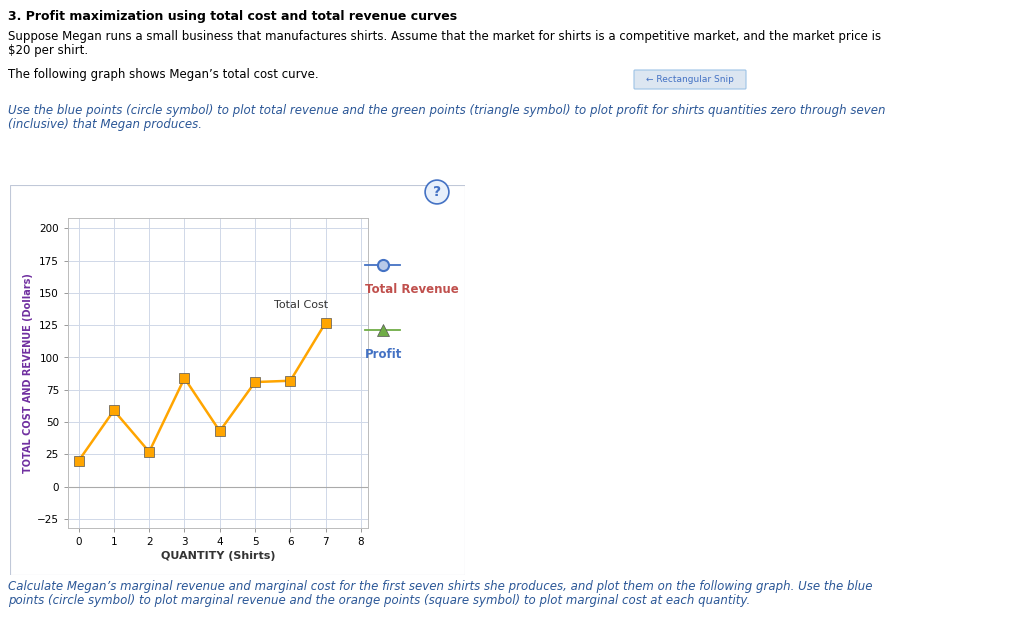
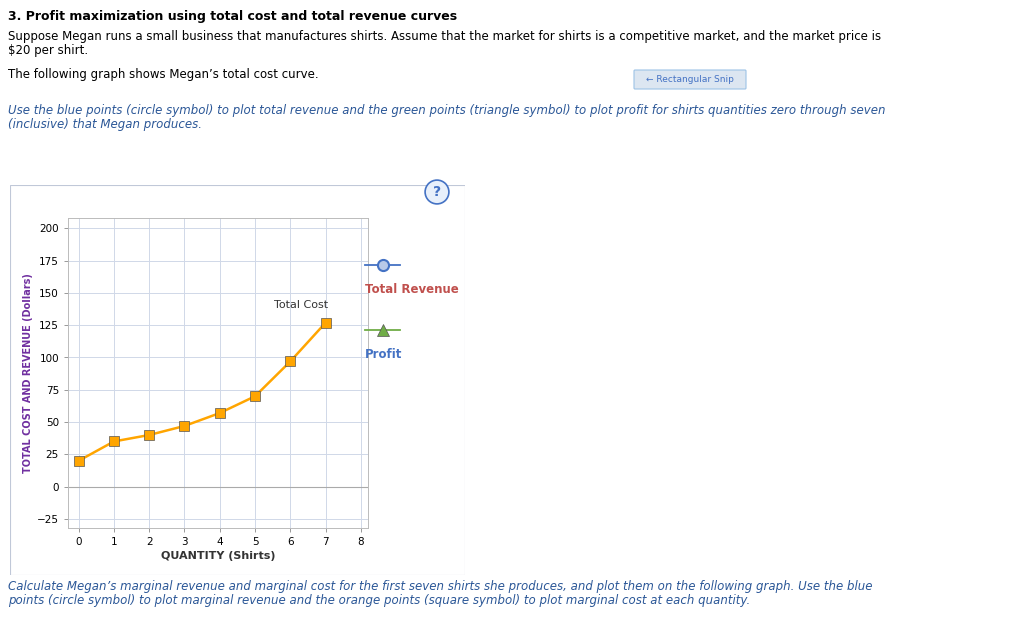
1: 59 -> 35
2: 27 -> 40
3: 84 -> 47
4: 43 -> 57
5: 81 -> 70
6: 82 -> 97
